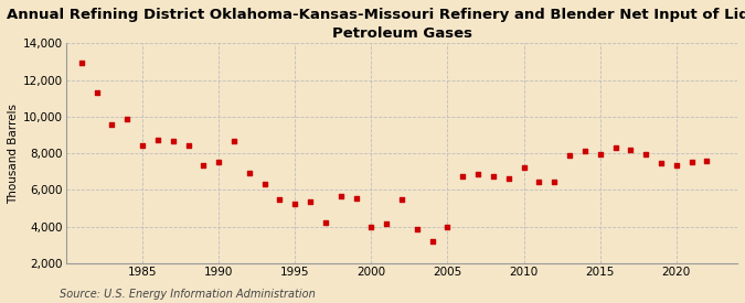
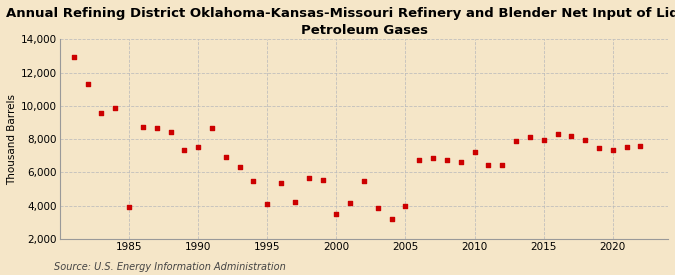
1985: 8,400 -> 3,900
1995: 5,200 -> 4,100
2000: 4,000 -> 3,500
